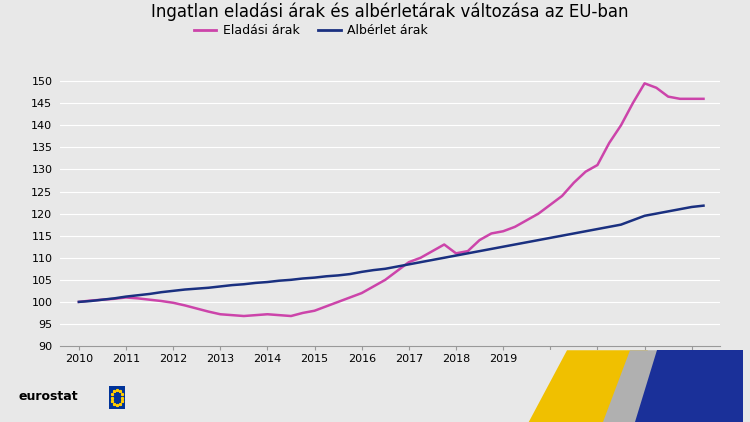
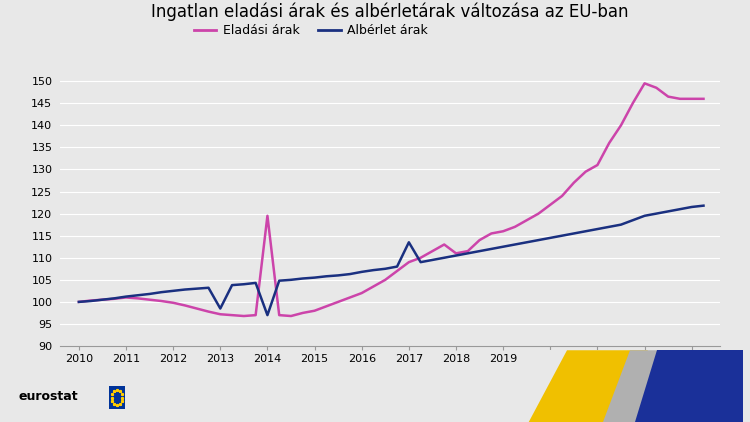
Albérlet árak/2013: 103.5 -> 98.5
Eladási árak/2014: 97.2 -> 119.5
Albérlet árak/2014: 104.5 -> 97.0
Albérlet árak/2017: 108.5 -> 113.5
